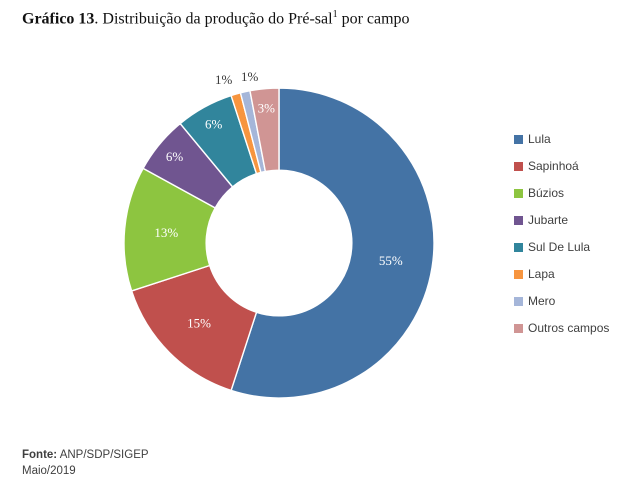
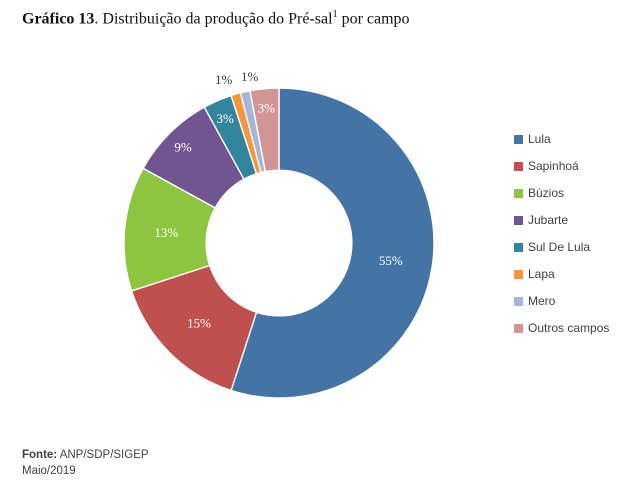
Jubarte: 6% -> 9%
Sul De Lula: 6% -> 3%
